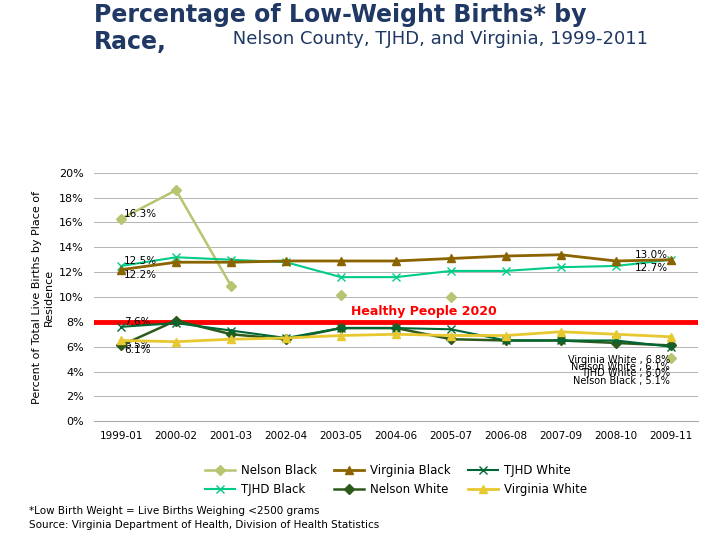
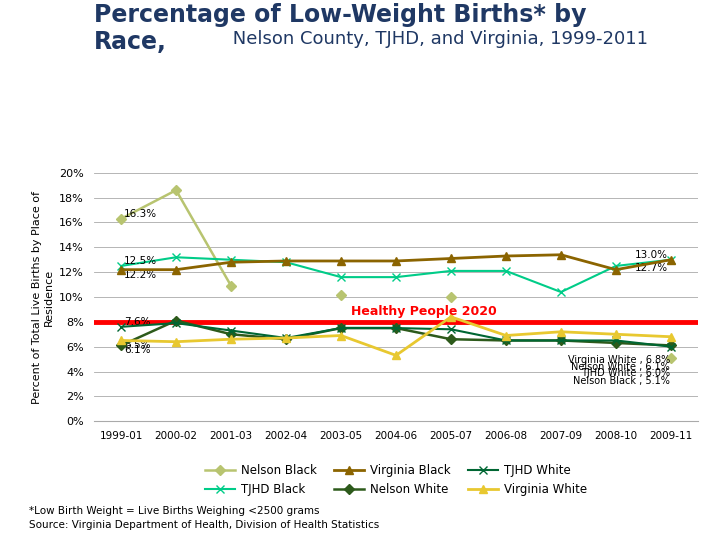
Virginia Black/2000-02: 12.8% -> 12.2%
Virginia White/2004-06: 7.0% -> 5.3%
Virginia White/2005-07: 6.9% -> 8.4%
TJHD Black/2007-09: 12.4% -> 10.4%
Virginia Black/2008-10: 12.9% -> 12.2%
